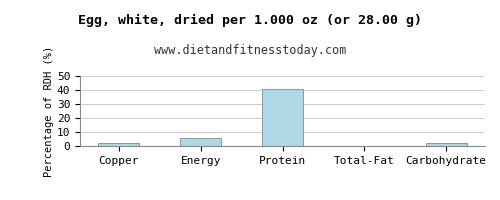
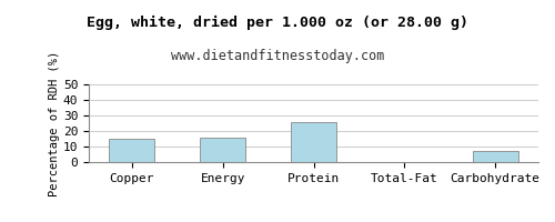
Copper: 2 -> 15
Energy: 6 -> 16
Protein: 41 -> 26
Carbohydrate: 2 -> 7
